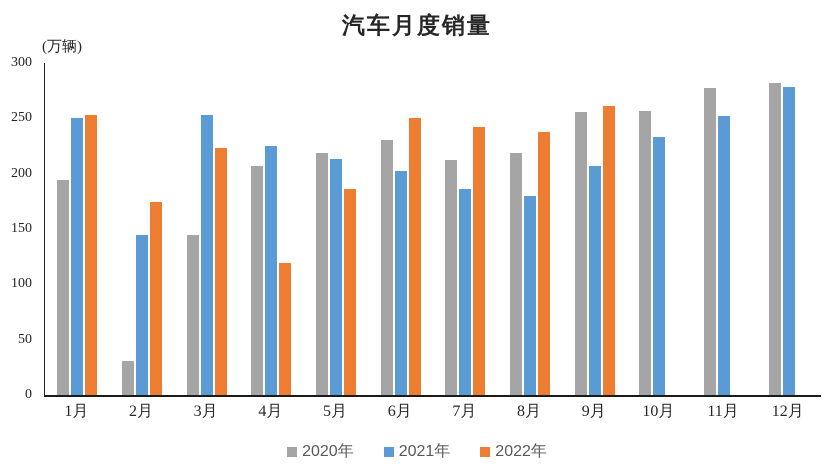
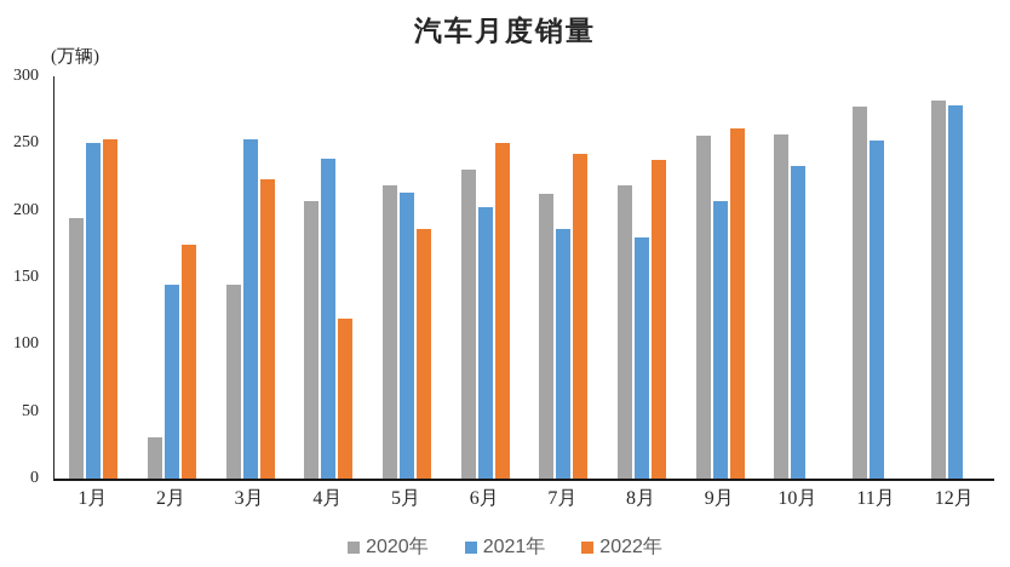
2021年/4月: 225 -> 239
